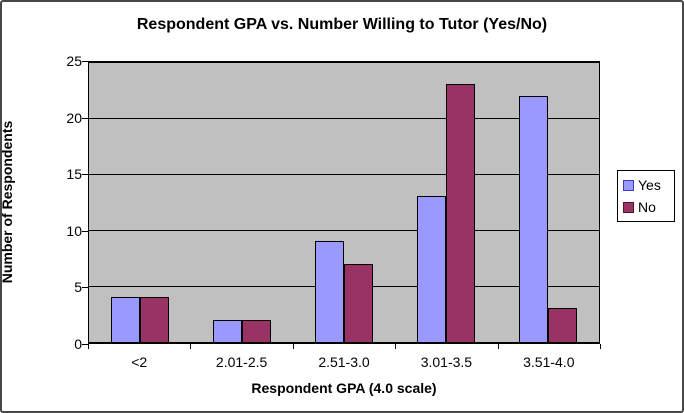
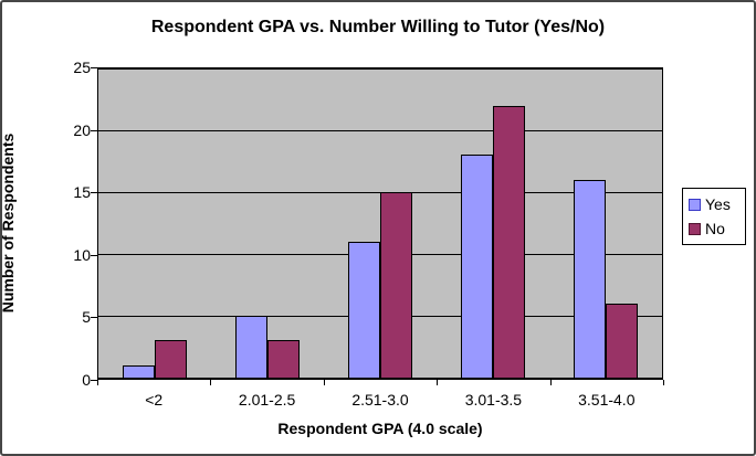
Yes/<2: 4 -> 1
No/<2: 4 -> 3
Yes/2.01-2.5: 2 -> 5
No/2.01-2.5: 2 -> 3
Yes/2.51-3.0: 9 -> 11
No/2.51-3.0: 7 -> 15
Yes/3.01-3.5: 13 -> 18
No/3.01-3.5: 23 -> 22
Yes/3.51-4.0: 22 -> 16
No/3.51-4.0: 3 -> 6
